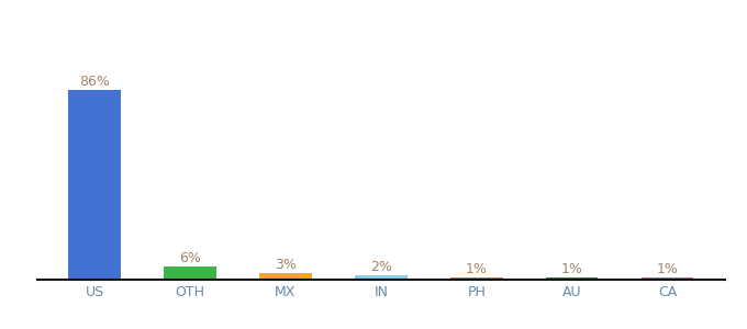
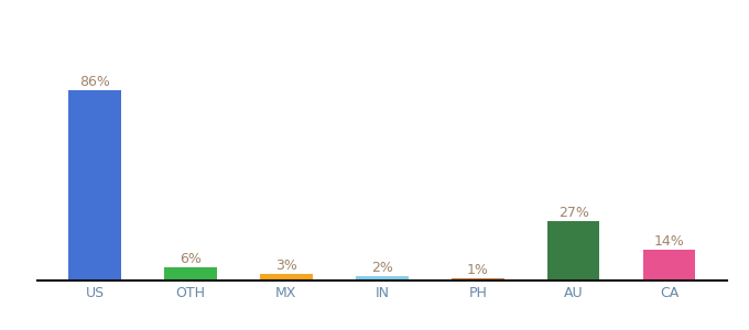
AU: 1% -> 27%
CA: 1% -> 14%
